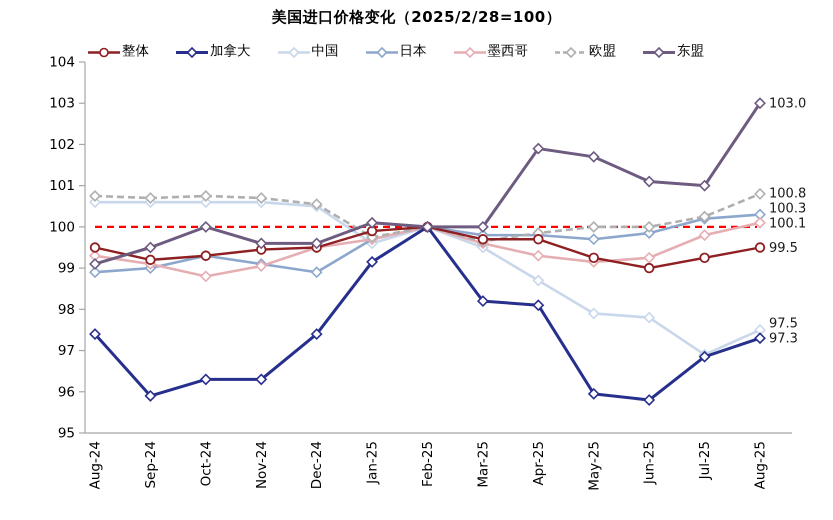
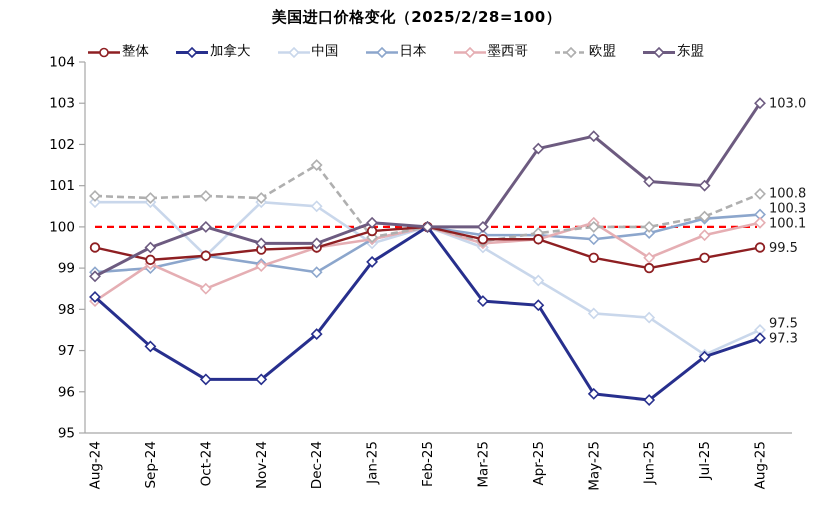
墨西哥/Aug-24: 99.3 -> 98.2
加拿大/Aug-24: 97.4 -> 98.3
东盟/Aug-24: 99.1 -> 98.8
加拿大/Sep-24: 95.9 -> 97.1
中国/Oct-24: 100.6 -> 99.3
墨西哥/Oct-24: 98.8 -> 98.5
欧盟/Dec-24: 100.5 -> 101.5
墨西哥/Apr-25: 99.3 -> 99.7
墨西哥/May-25: 99.2 -> 100.1
东盟/May-25: 101.7 -> 102.2
